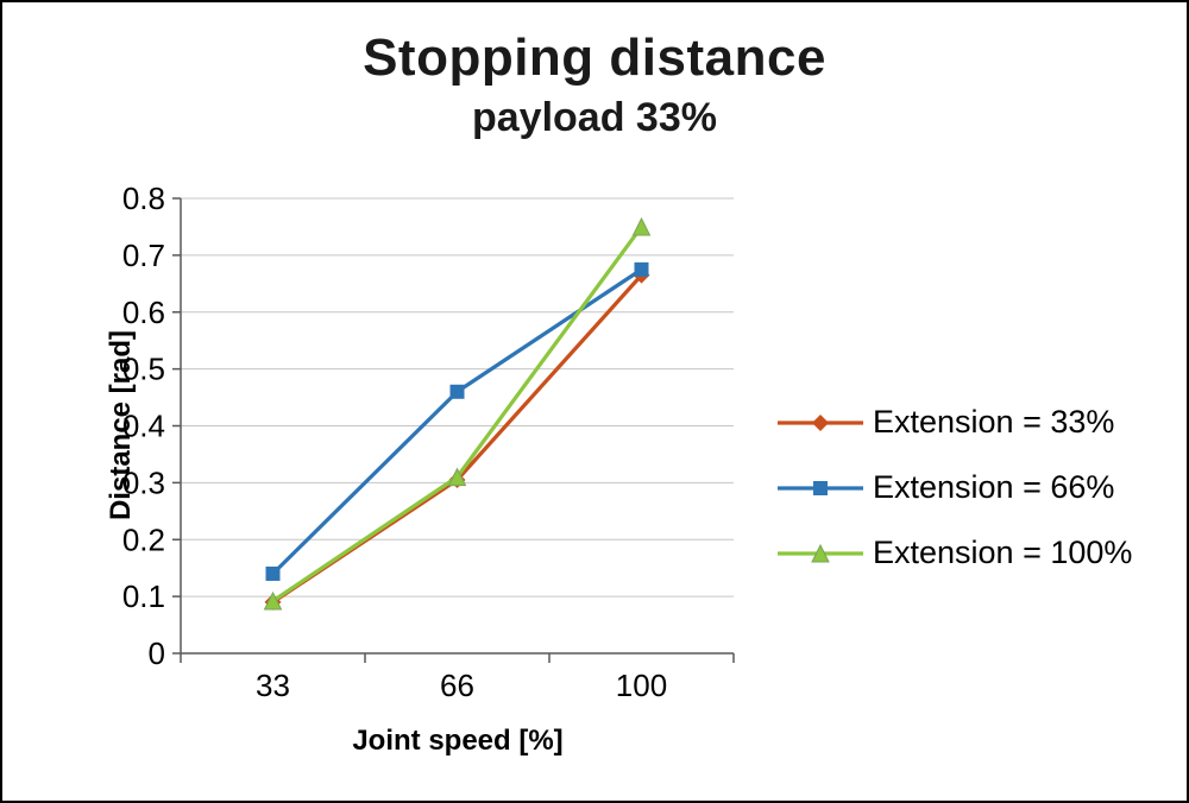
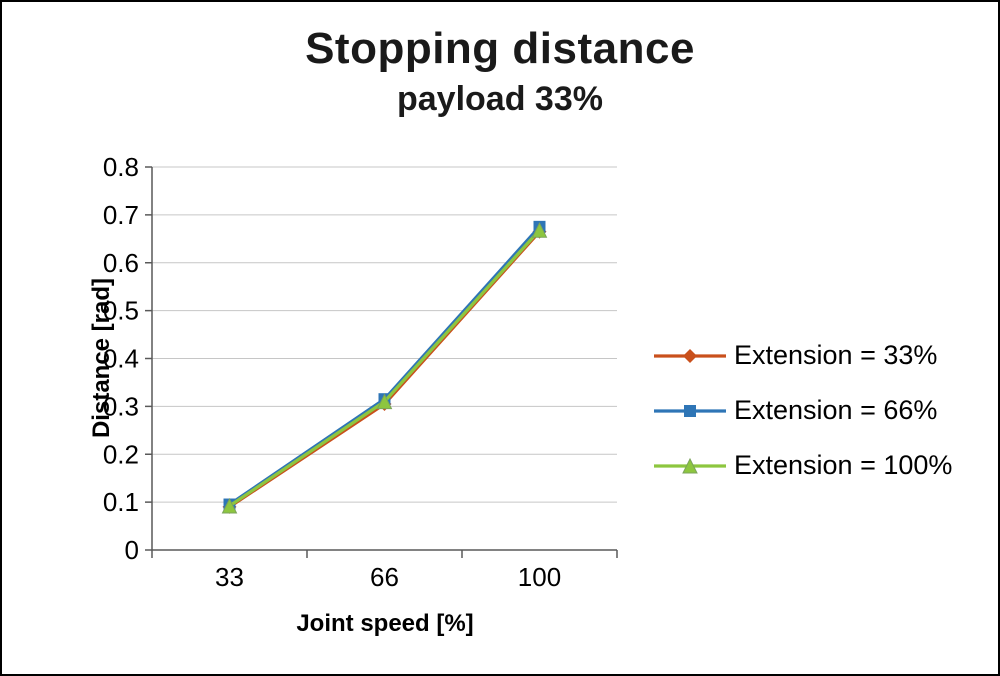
Extension = 66%/33: 0.14 -> 0.10
Extension = 66%/66: 0.46 -> 0.32
Extension = 100%/100: 0.75 -> 0.67
